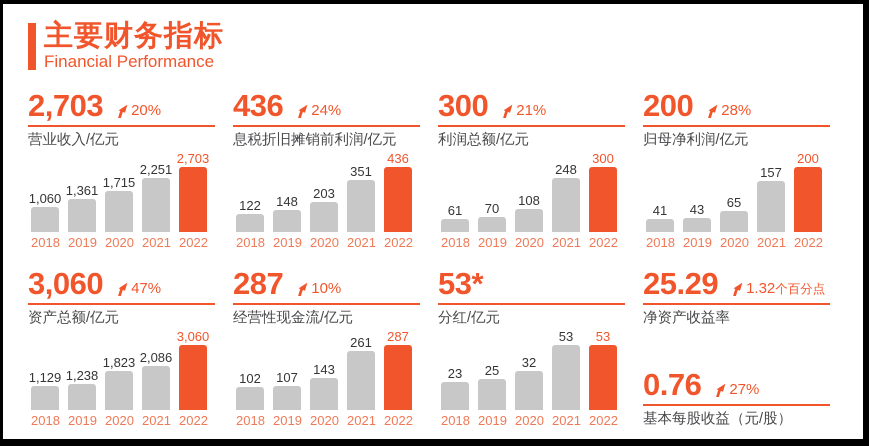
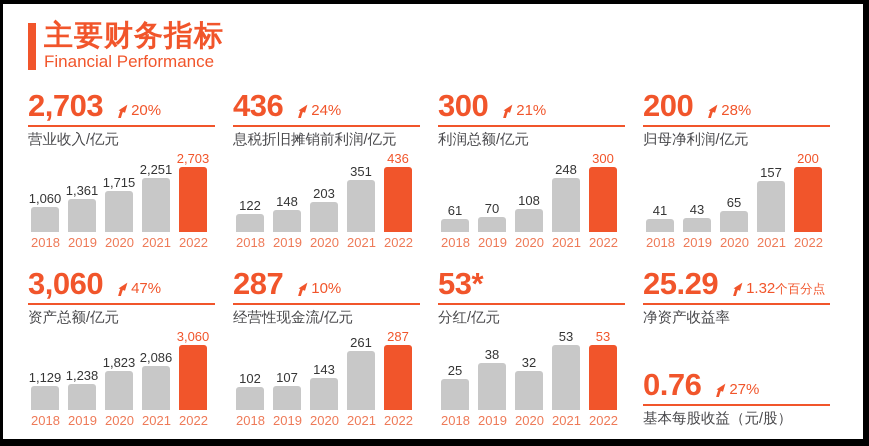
分红/亿元/2018: 23 -> 25
分红/亿元/2019: 25 -> 38
